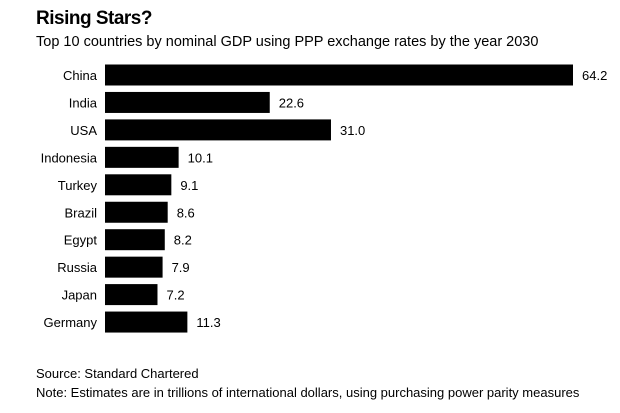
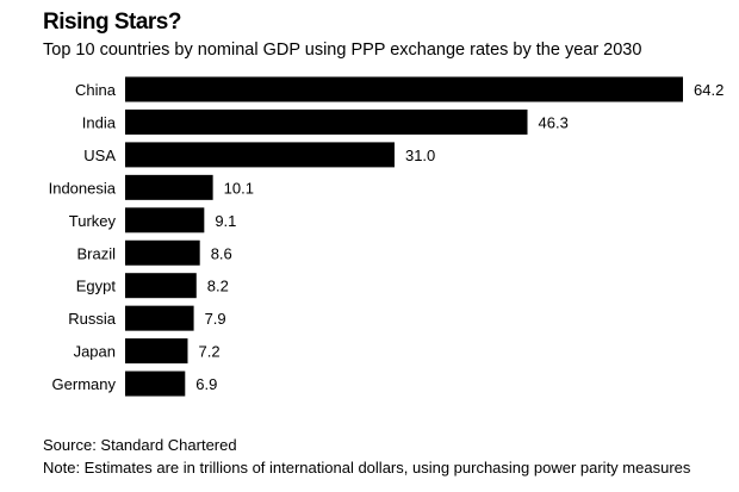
India: 22.6 -> 46.3
Germany: 11.3 -> 6.9
